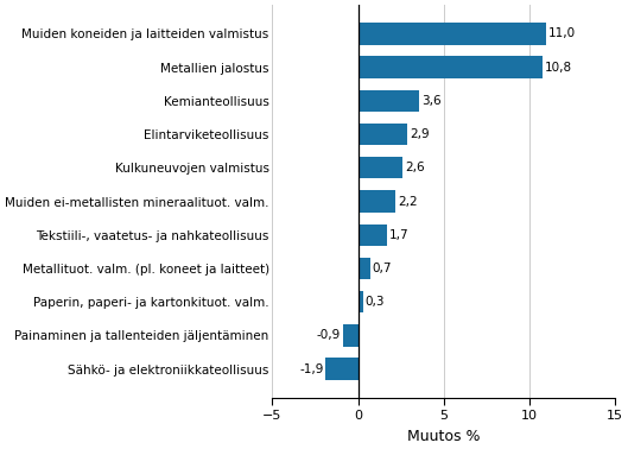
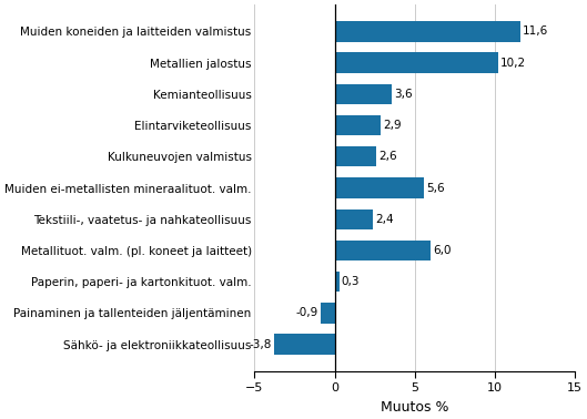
Muiden koneiden ja laitteiden valmistus: 11,0 -> 11,6
Metallien jalostus: 10,8 -> 10,2
Muiden ei-metallisten mineraalituot. valm.: 2,2 -> 5,6
Tekstiili-, vaatetus- ja nahkateollisuus: 1,7 -> 2,4
Metallituot. valm. (pl. koneet ja laitteet): 0,7 -> 6,0
Sähkö- ja elektroniikkateollisuus: -1,9 -> -3,8
